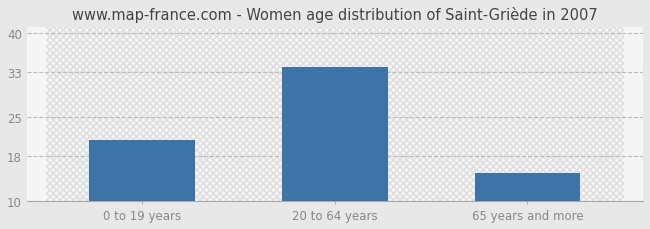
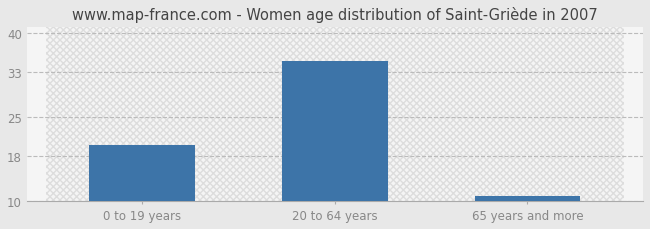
0 to 19 years: 21 -> 20
20 to 64 years: 34 -> 35
65 years and more: 15 -> 11
